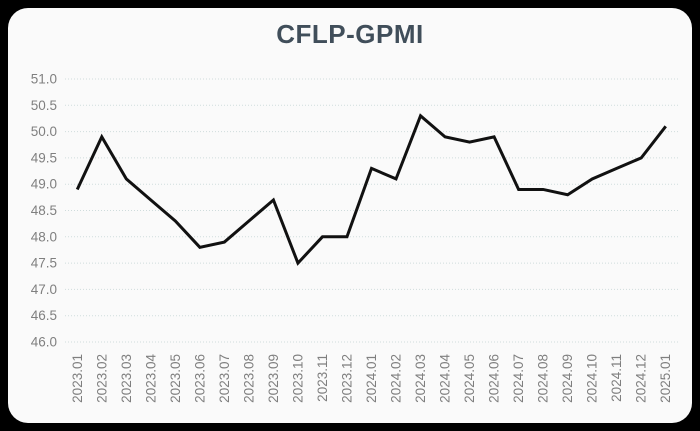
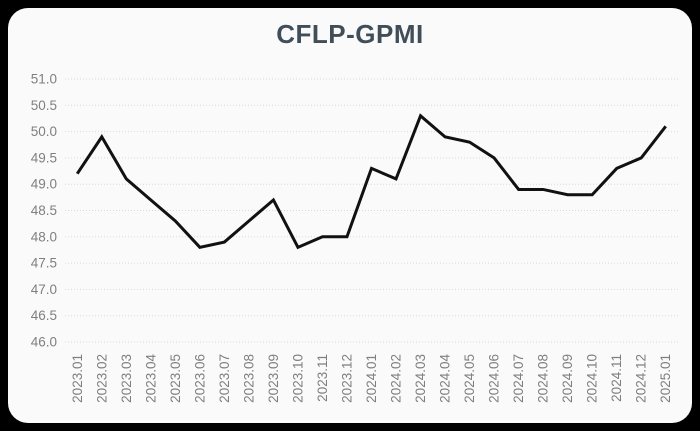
2023.01: 48.9 -> 49.2
2023.10: 47.5 -> 47.8
2024.06: 49.9 -> 49.5
2024.10: 49.1 -> 48.8
